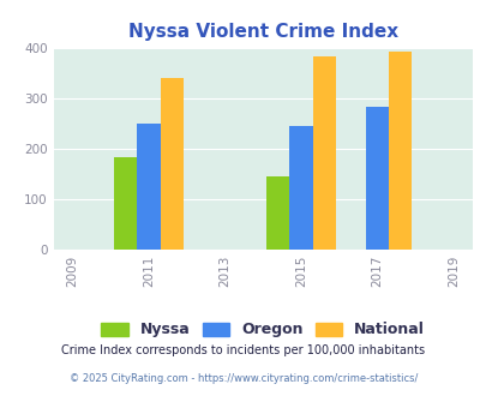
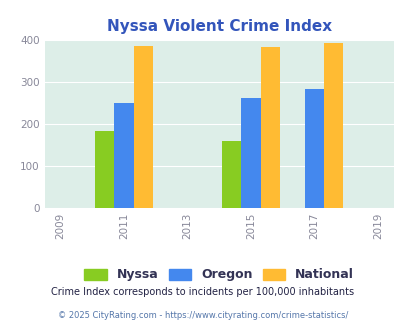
National/2011: 340 -> 385
Nyssa/2015: 145 -> 160
Oregon/2015: 245 -> 262
